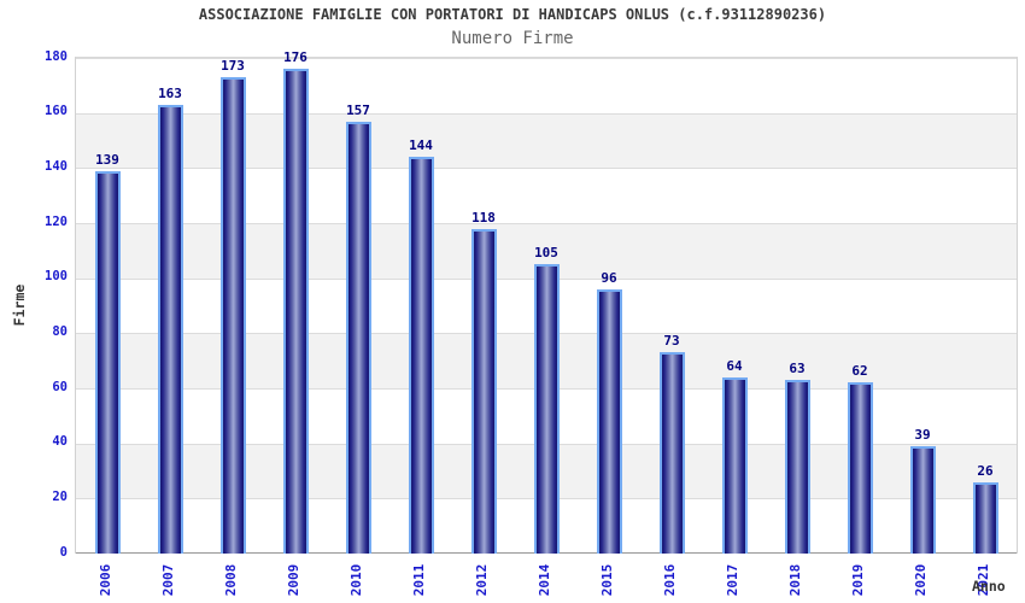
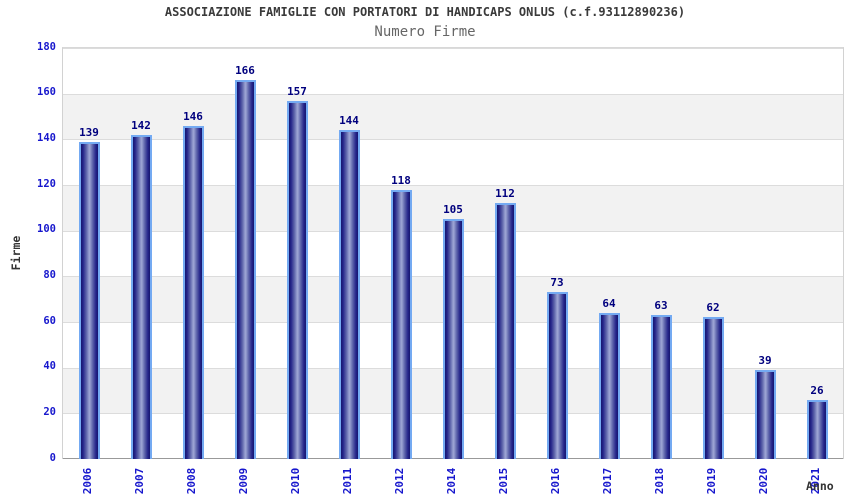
2007: 163 -> 142
2008: 173 -> 146
2009: 176 -> 166
2015: 96 -> 112
